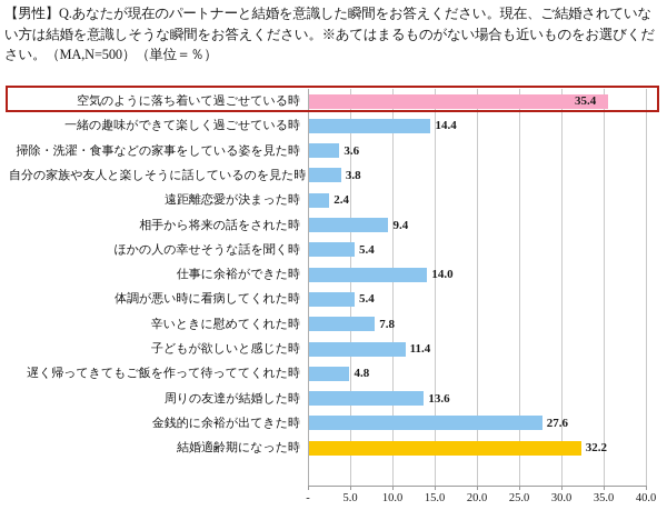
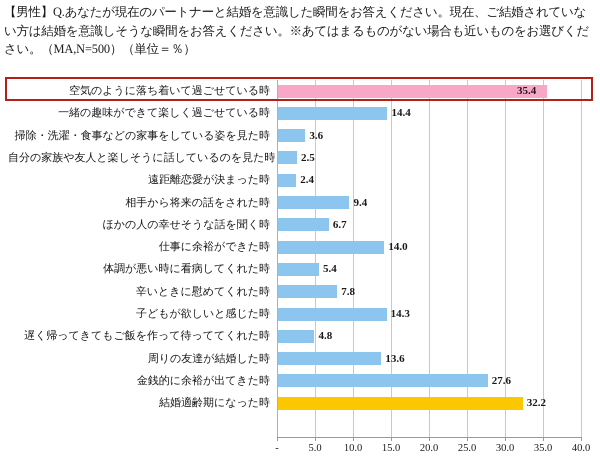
自分の家族や友人と楽しそうに話しているのを見た時: 3.8 -> 2.5
ほかの人の幸せそうな話を聞く時: 5.4 -> 6.7
子どもが欲しいと感じた時: 11.4 -> 14.3
